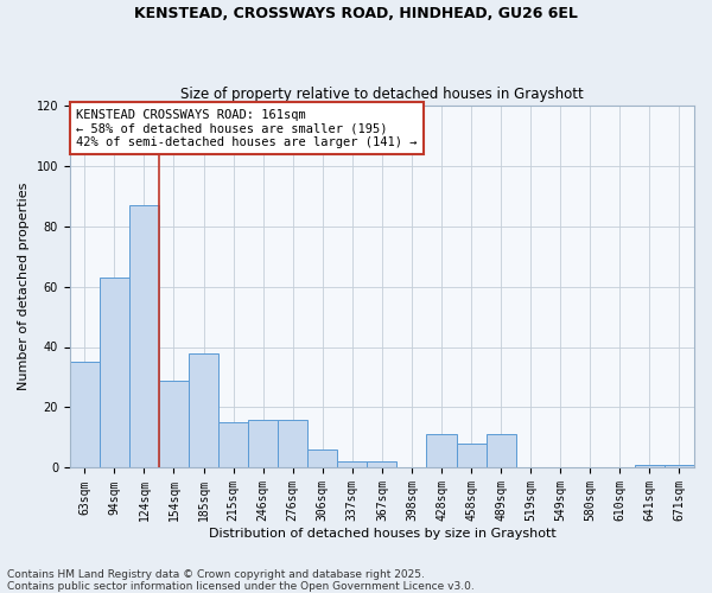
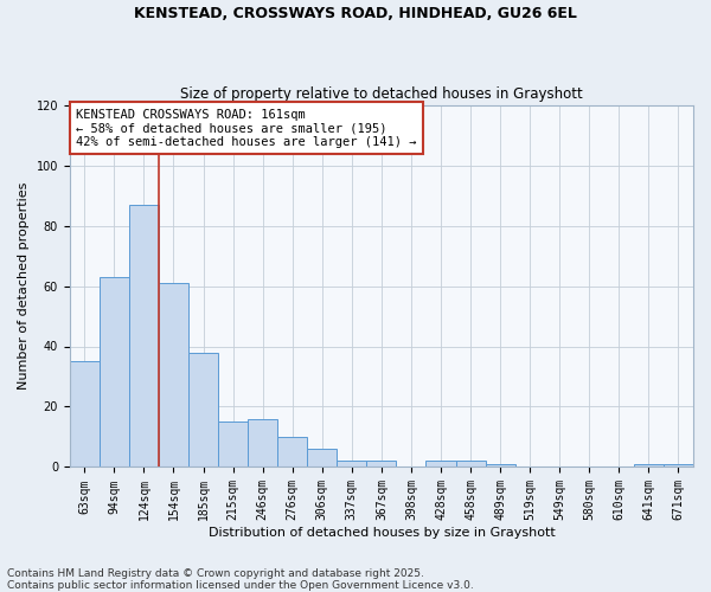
154sqm: 29 -> 61
276sqm: 16 -> 10
428sqm: 11 -> 2
458sqm: 8 -> 2
489sqm: 11 -> 1
